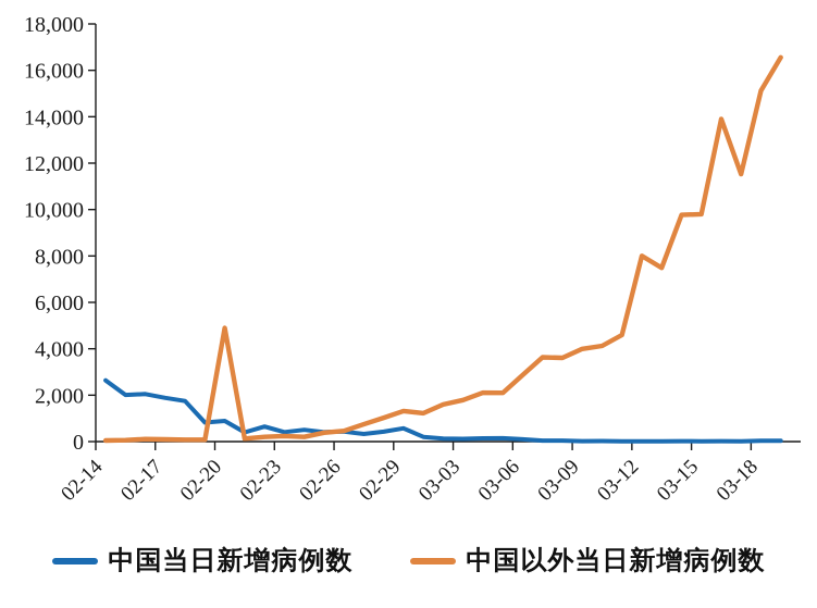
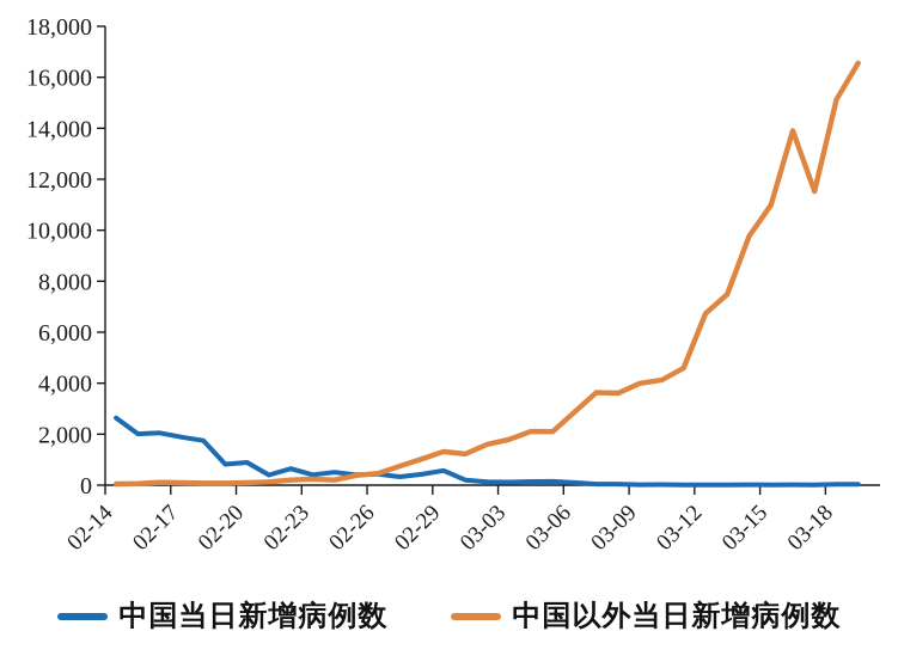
中国以外当日新增病例数/02-20: 4900 -> 100
中国以外当日新增病例数/03-12: 8000 -> 6700
中国以外当日新增病例数/03-15: 9800 -> 11000
